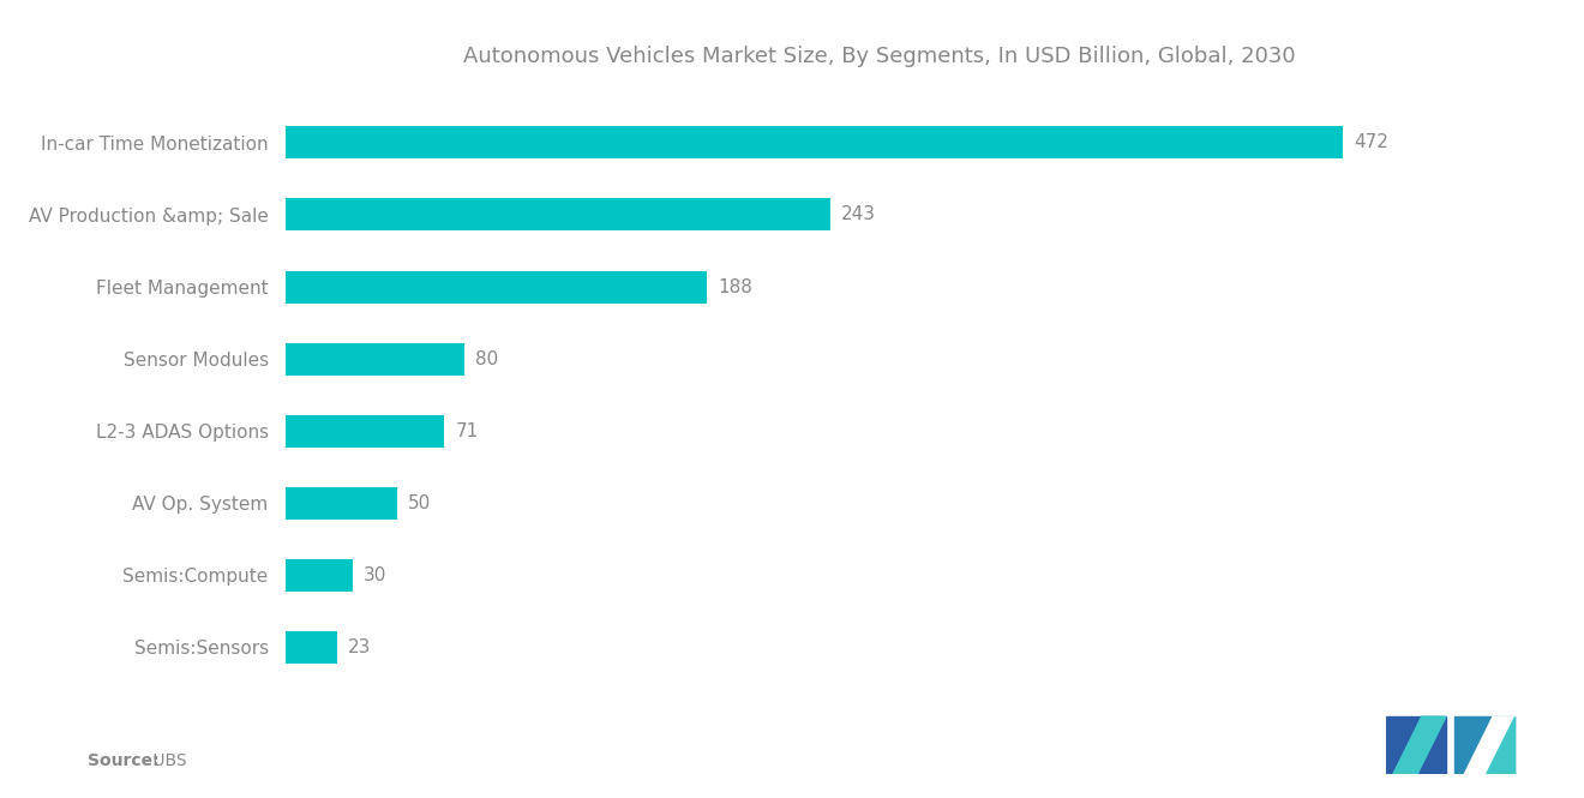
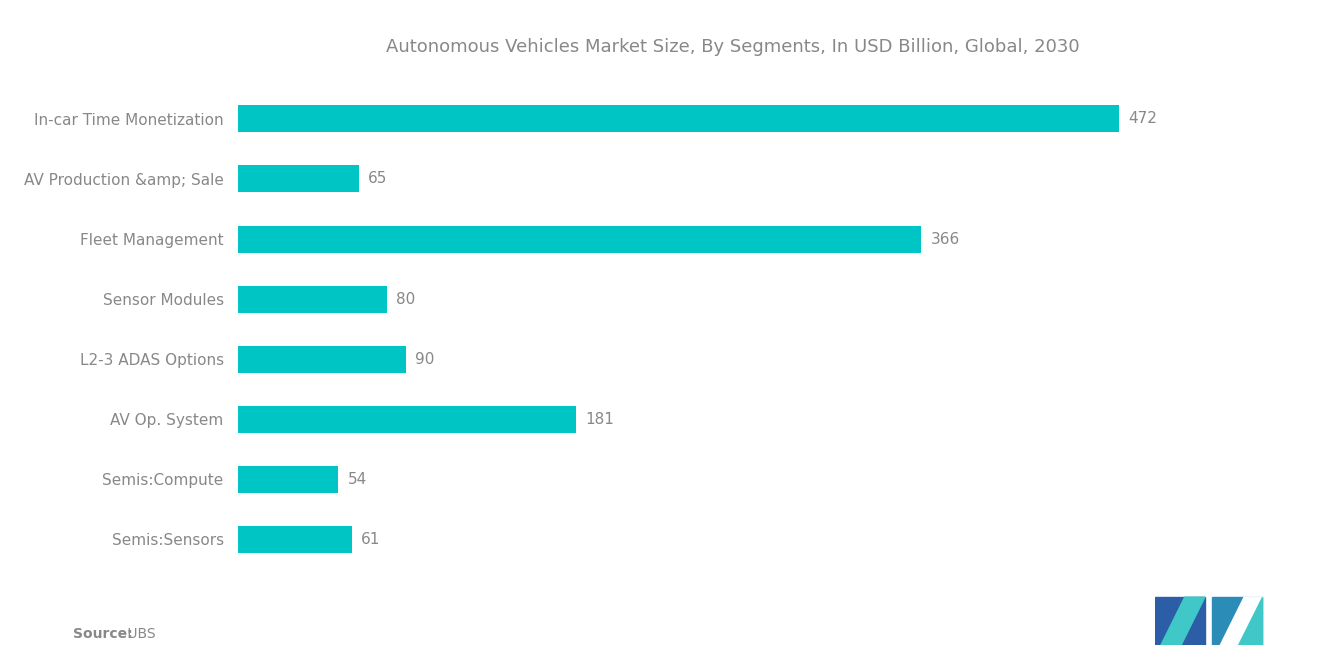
AV Production &amp; Sale: 243 -> 65
Fleet Management: 188 -> 366
L2-3 ADAS Options: 71 -> 90
AV Op. System: 50 -> 181
Semis:Compute: 30 -> 54
Semis:Sensors: 23 -> 61
